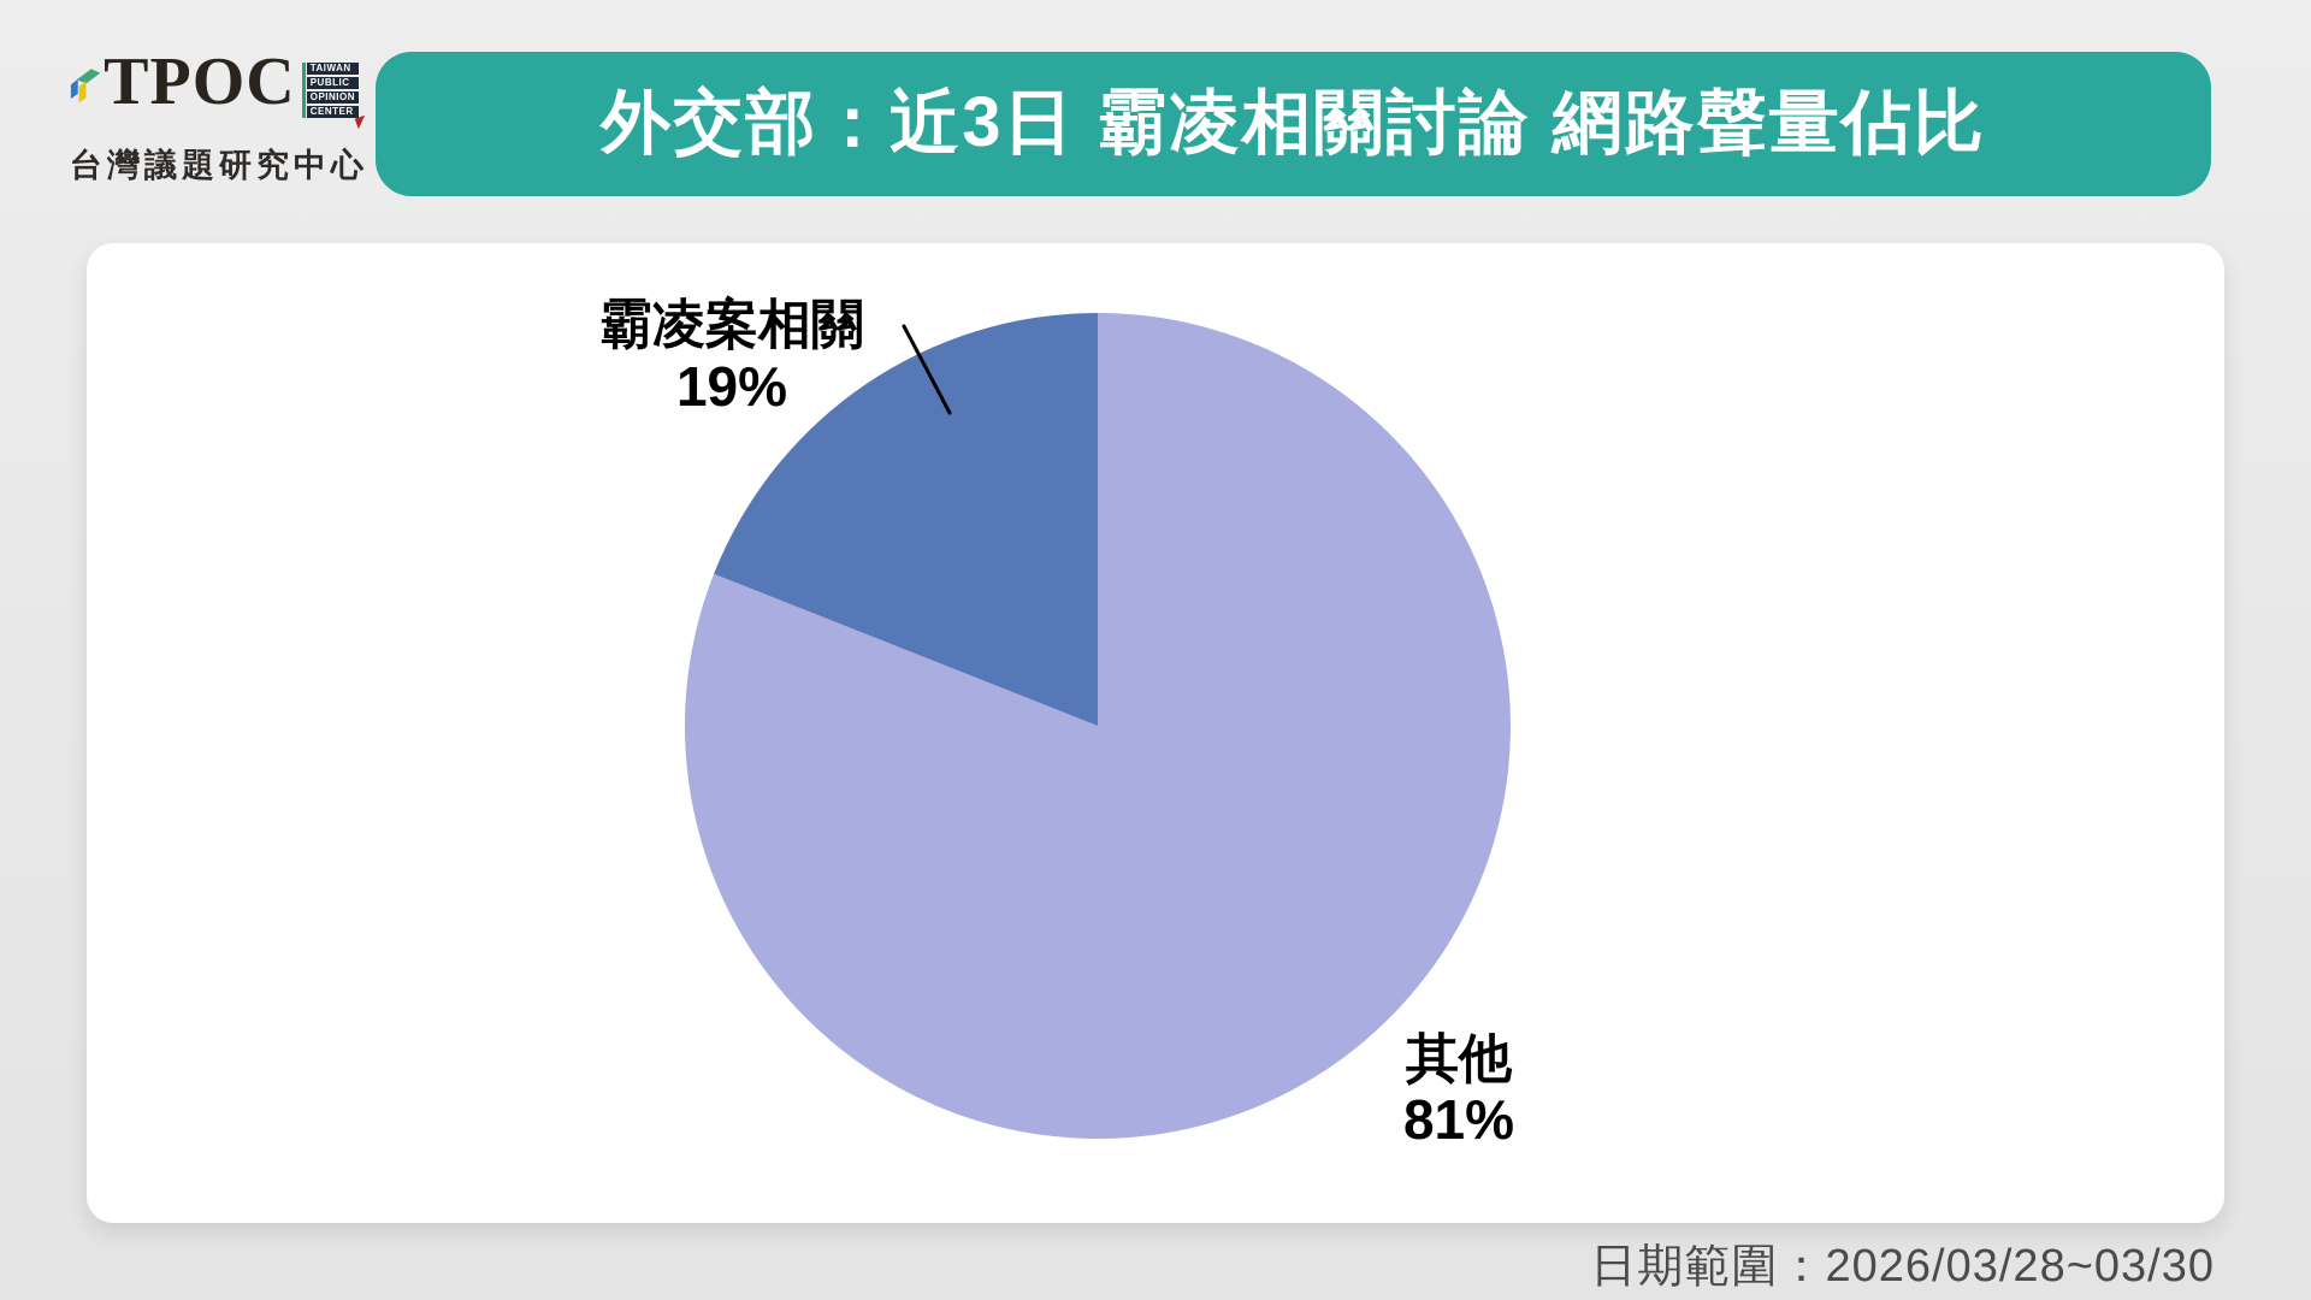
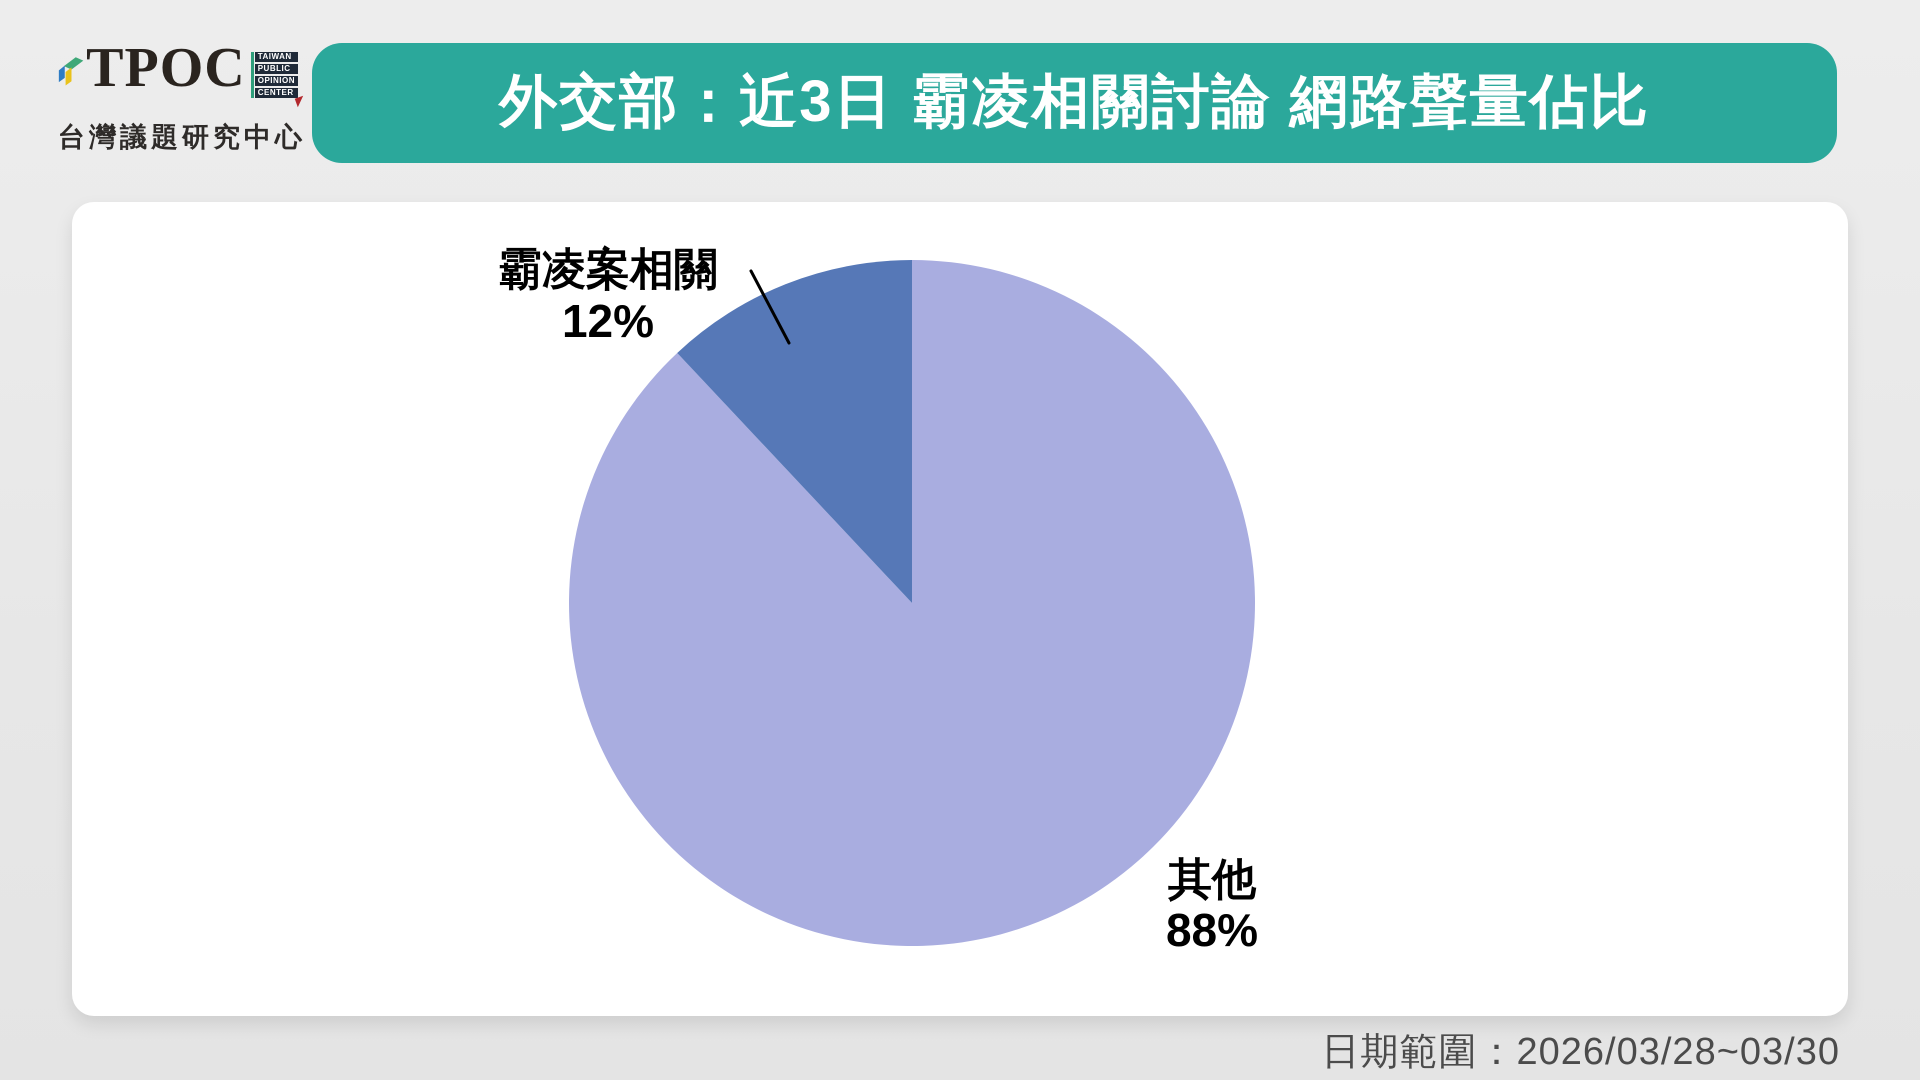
其他: 81% -> 88%
霸凌案相關: 19% -> 12%
